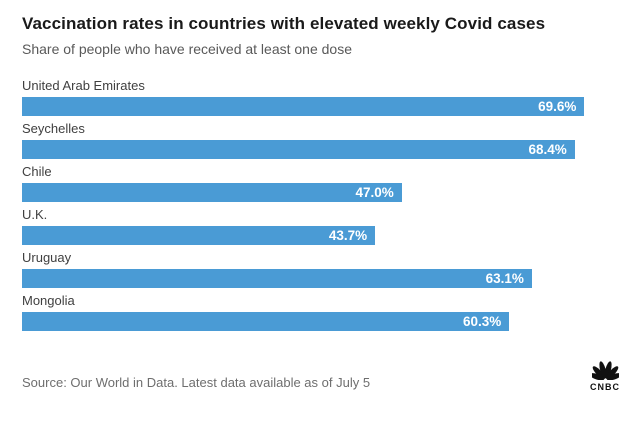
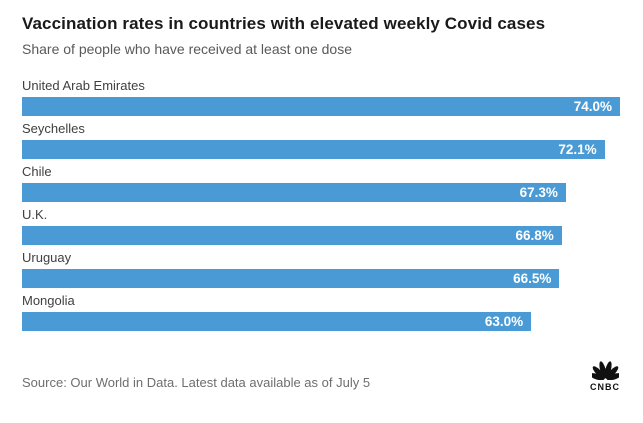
United Arab Emirates: 69.6% -> 74.0%
Seychelles: 68.4% -> 72.1%
Chile: 47.0% -> 67.3%
U.K.: 43.7% -> 66.8%
Uruguay: 63.1% -> 66.5%
Mongolia: 60.3% -> 63.0%
